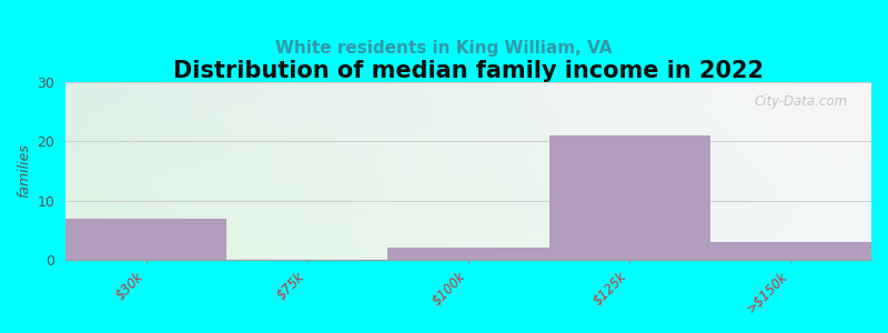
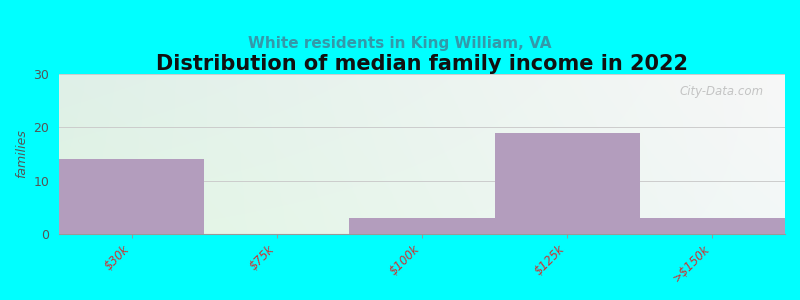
$30k: 7 -> 14
$100k: 2 -> 3
$125k: 21 -> 19
